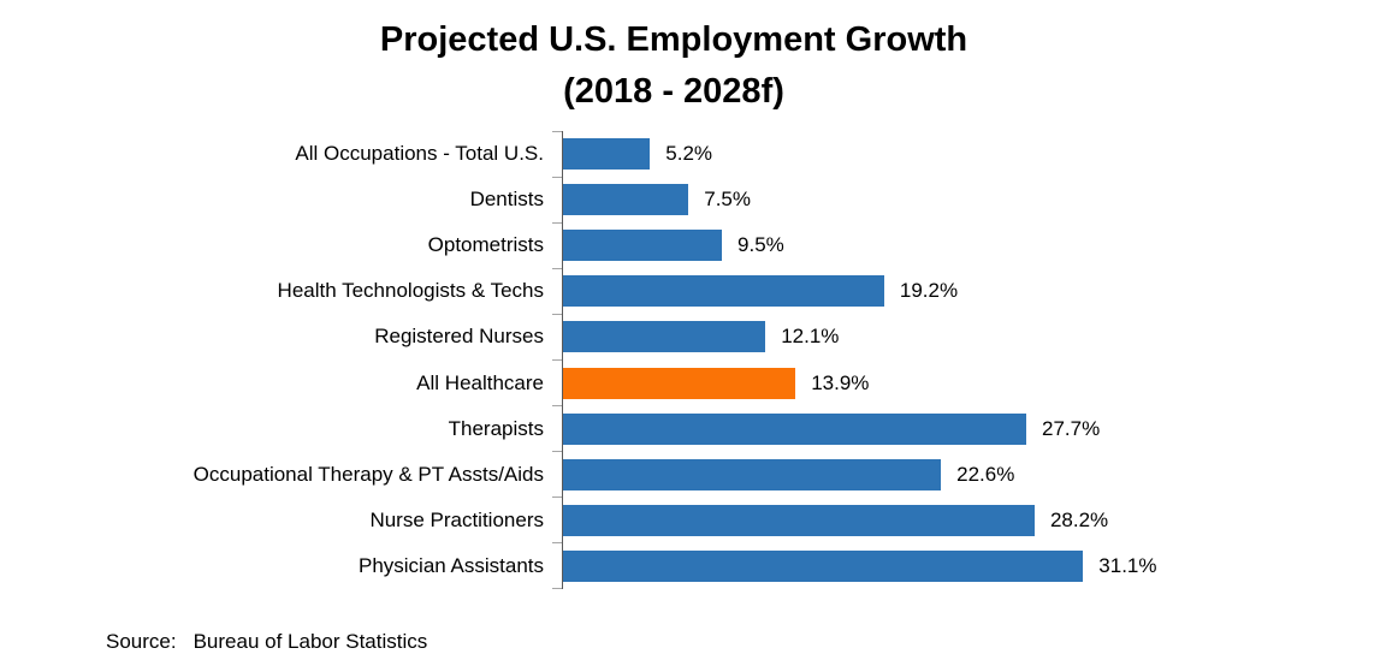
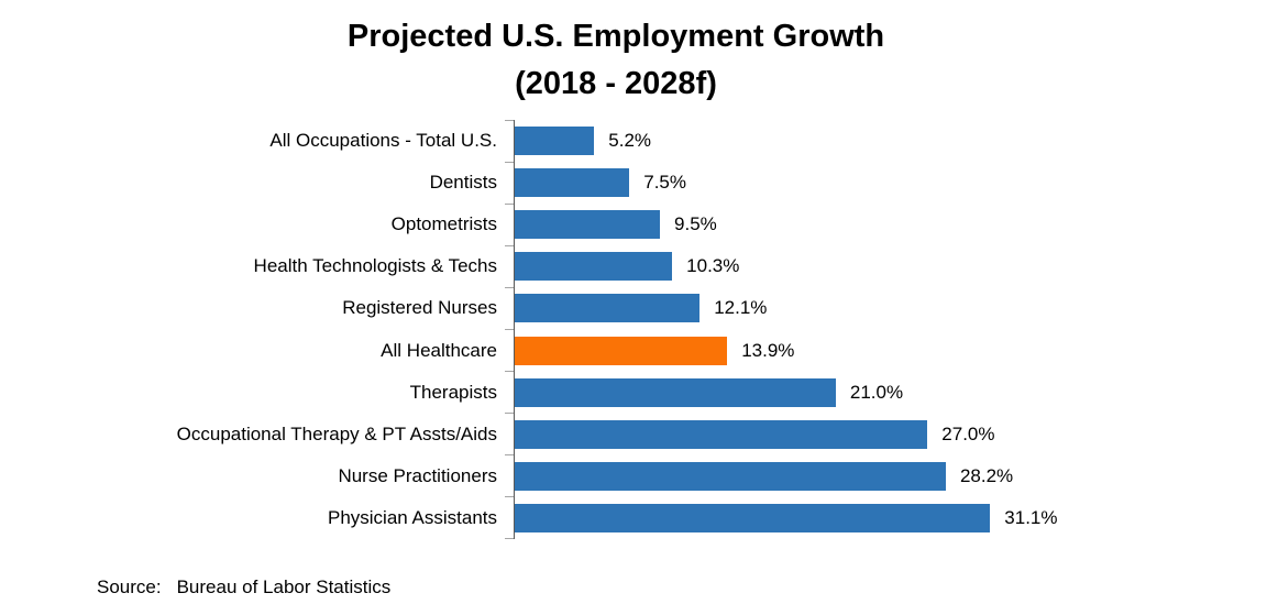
Health Technologists & Techs: 19.2% -> 10.3%
Therapists: 27.7% -> 21.0%
Occupational Therapy & PT Assts/Aids: 22.6% -> 27.0%
